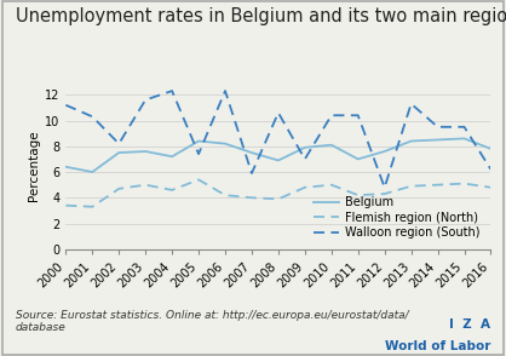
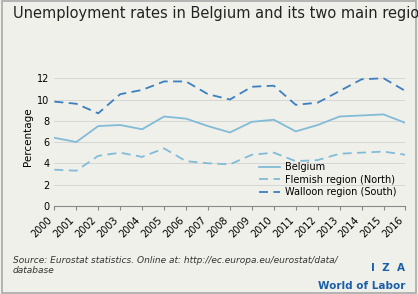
Walloon region (South)/2000: 11.2 -> 9.8
Walloon region (South)/2001: 10.3 -> 9.6
Walloon region (South)/2002: 8.2 -> 8.7
Walloon region (South)/2003: 11.6 -> 10.5
Walloon region (South)/2004: 12.3 -> 10.9
Walloon region (South)/2005: 7.4 -> 11.7
Walloon region (South)/2006: 12.3 -> 11.7
Walloon region (South)/2007: 5.9 -> 10.5
Walloon region (South)/2008: 10.6 -> 10.0
Walloon region (South)/2009: 7.0 -> 11.2
Walloon region (South)/2010: 10.4 -> 11.3
Walloon region (South)/2011: 10.4 -> 9.5
Walloon region (South)/2012: 4.8 -> 9.7
Walloon region (South)/2013: 11.3 -> 10.8
Walloon region (South)/2014: 9.5 -> 11.9
Walloon region (South)/2015: 9.5 -> 12.0
Walloon region (South)/2016: 6.2 -> 10.8
